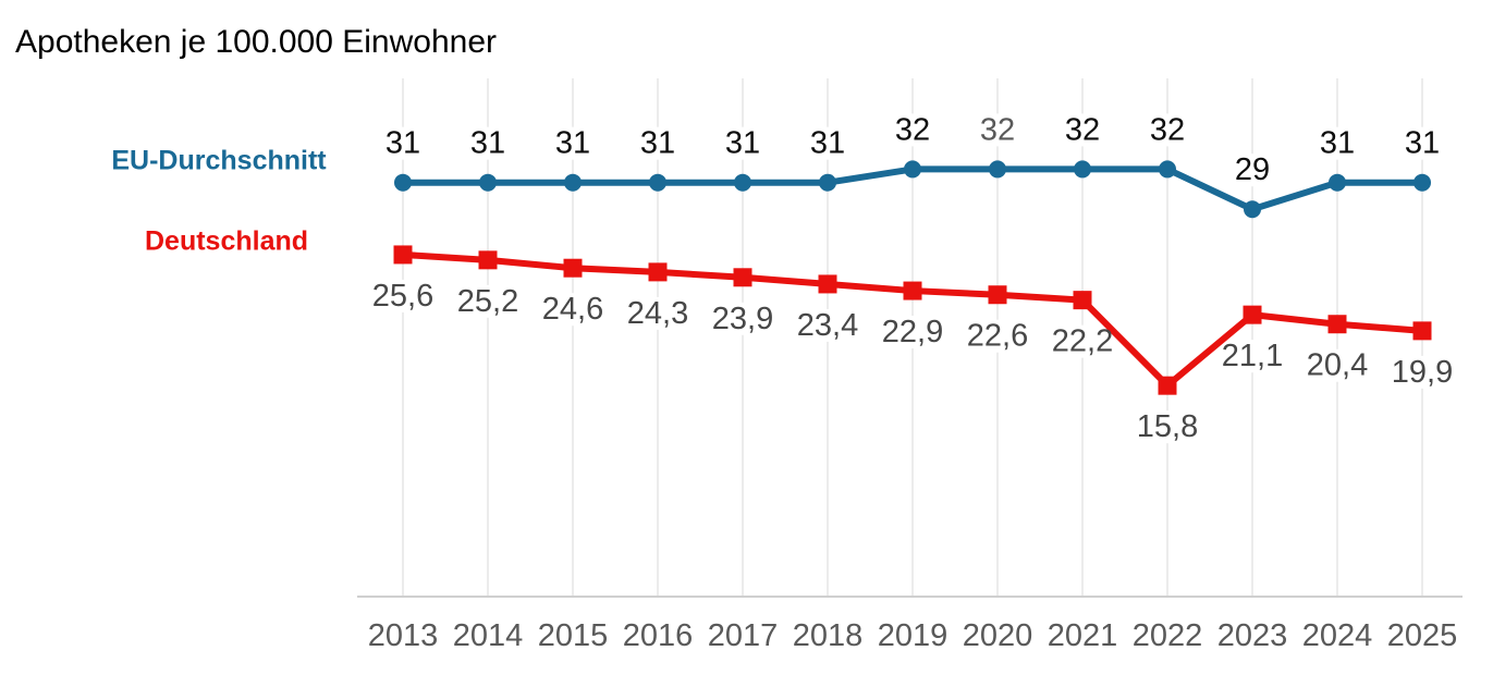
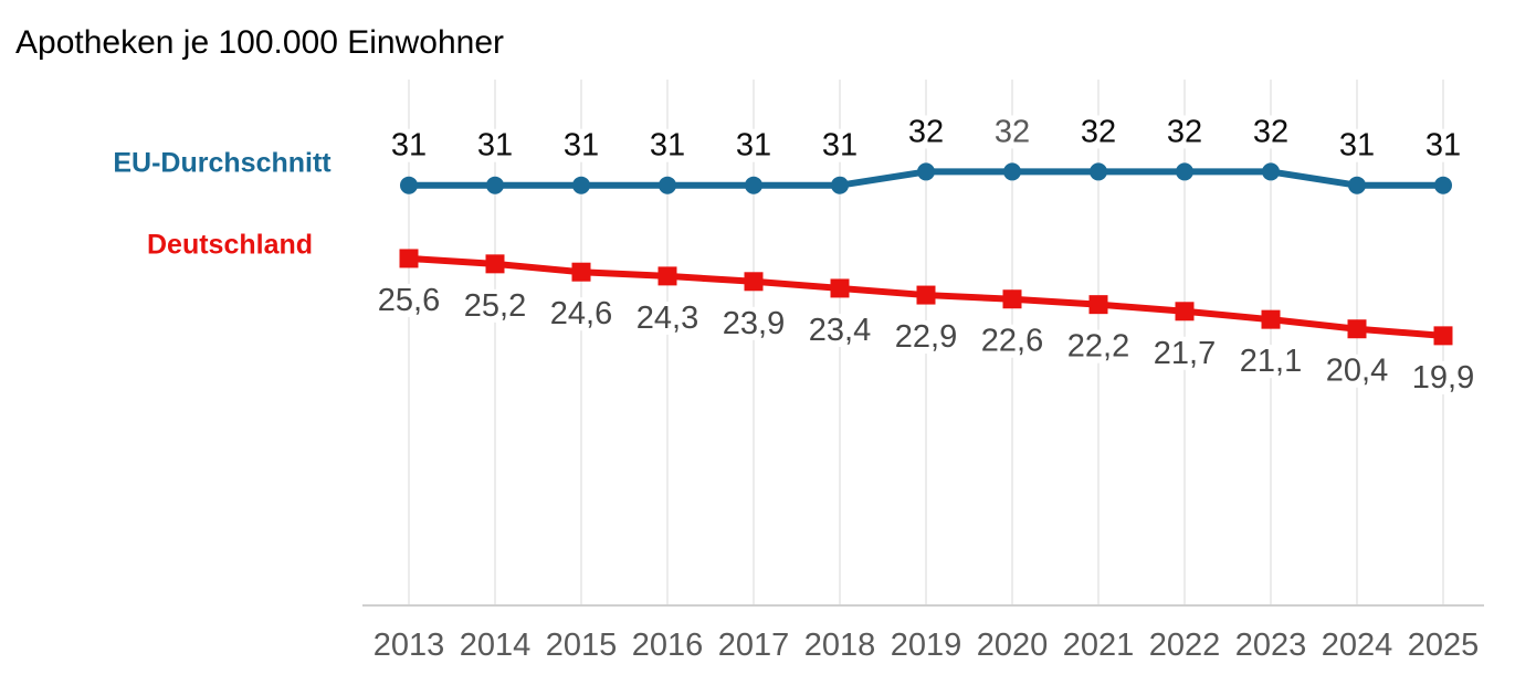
Deutschland/2022: 15,8 -> 21,7
EU-Durchschnitt/2023: 29 -> 32
